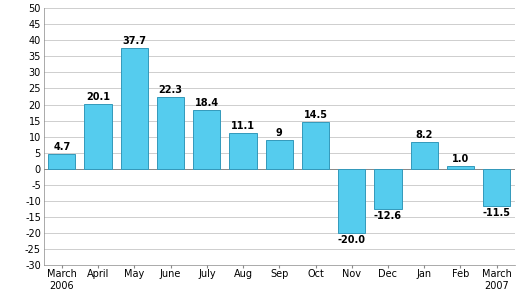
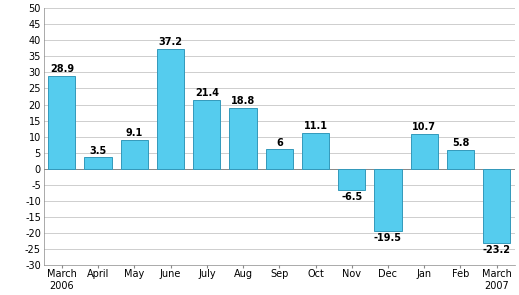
March 2006: 4.7 -> 28.9
April: 20.1 -> 3.5
May: 37.7 -> 9.1
June: 22.3 -> 37.2
July: 18.4 -> 21.4
Aug: 11.1 -> 18.8
Sep: 9 -> 6
Oct: 14.5 -> 11.1
Nov: -20.0 -> -6.5
Dec: -12.6 -> -19.5
Jan: 8.2 -> 10.7
Feb: 1.0 -> 5.8
March 2007: -11.5 -> -23.2
